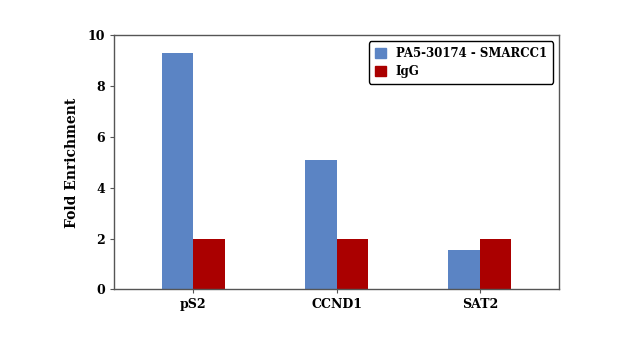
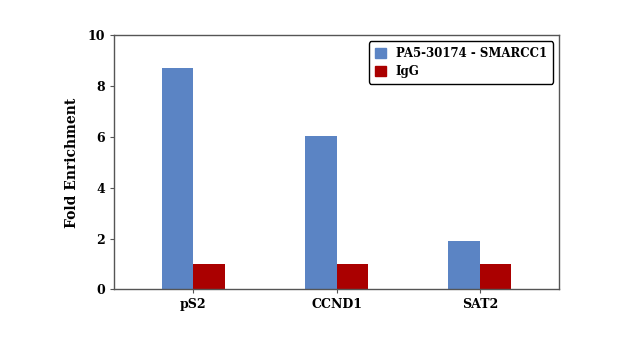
PA5-30174 - SMARCC1/pS2: 9.30 -> 8.70
IgG/pS2: 2 -> 1
PA5-30174 - SMARCC1/CCND1: 5.10 -> 6.05
IgG/CCND1: 2 -> 1
PA5-30174 - SMARCC1/SAT2: 1.55 -> 1.90
IgG/SAT2: 2 -> 1
